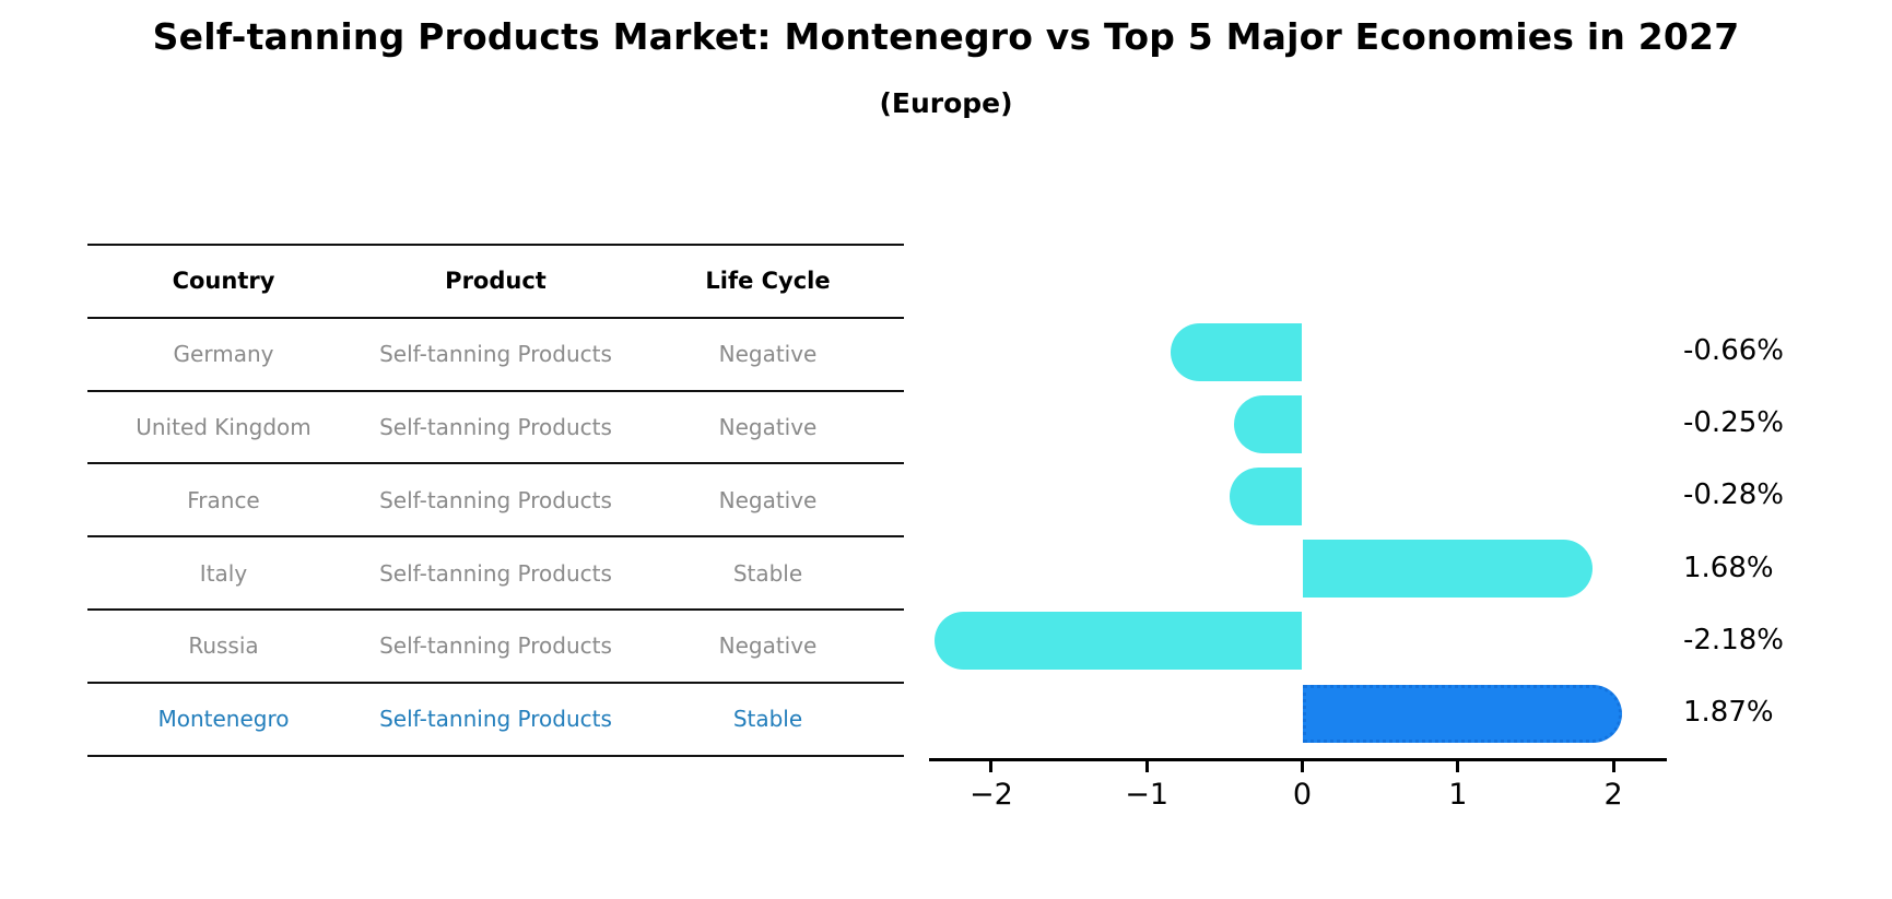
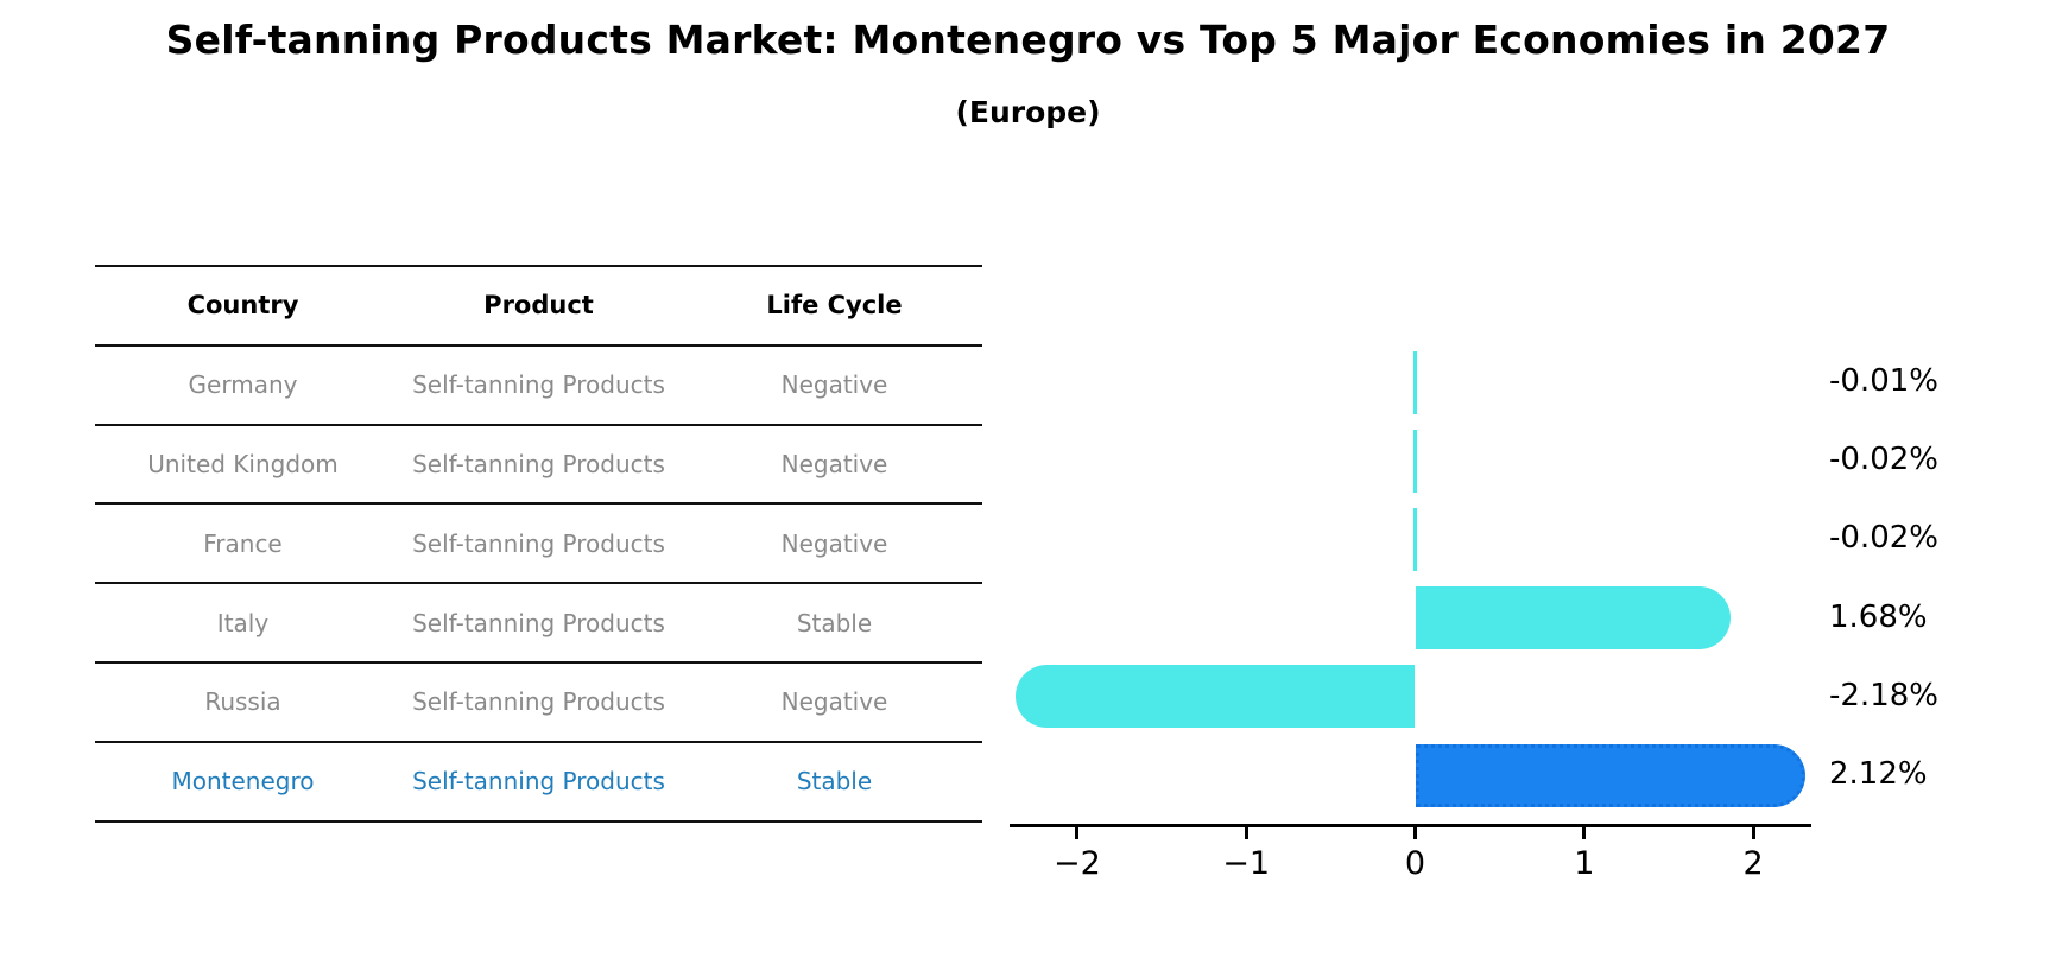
Germany: -0.66% -> -0.01%
United Kingdom: -0.25% -> -0.02%
France: -0.28% -> -0.02%
Montenegro: 1.87% -> 2.12%
